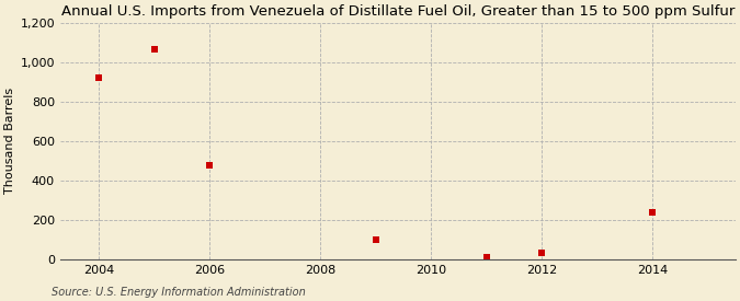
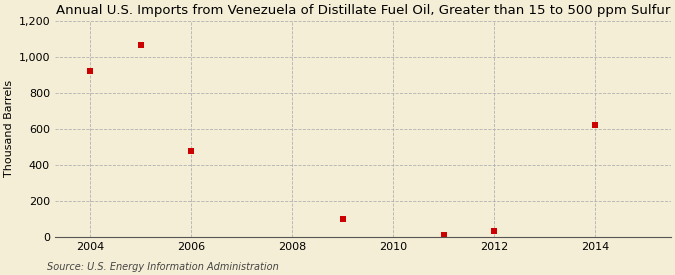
2014: 240 -> 620
